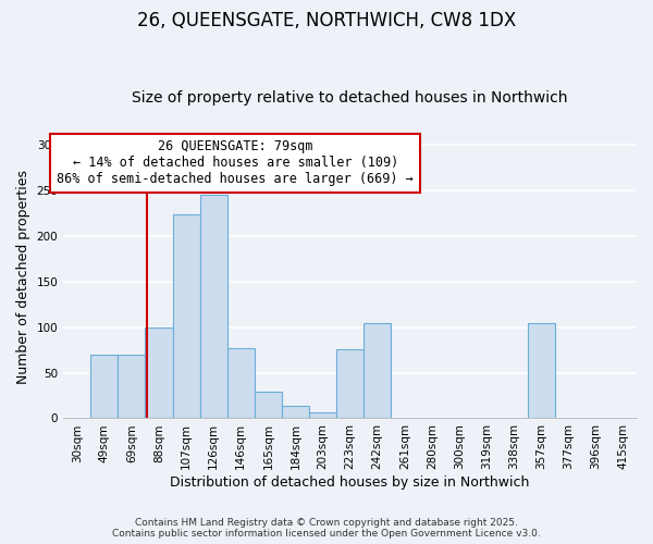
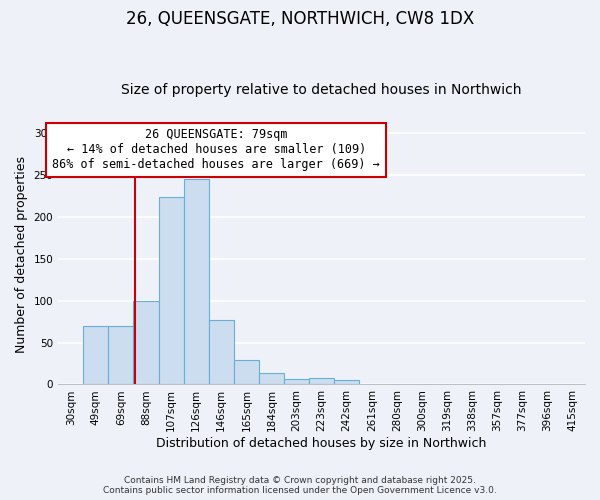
223sqm: 76 -> 8
242sqm: 104 -> 5
357sqm: 104 -> 1
